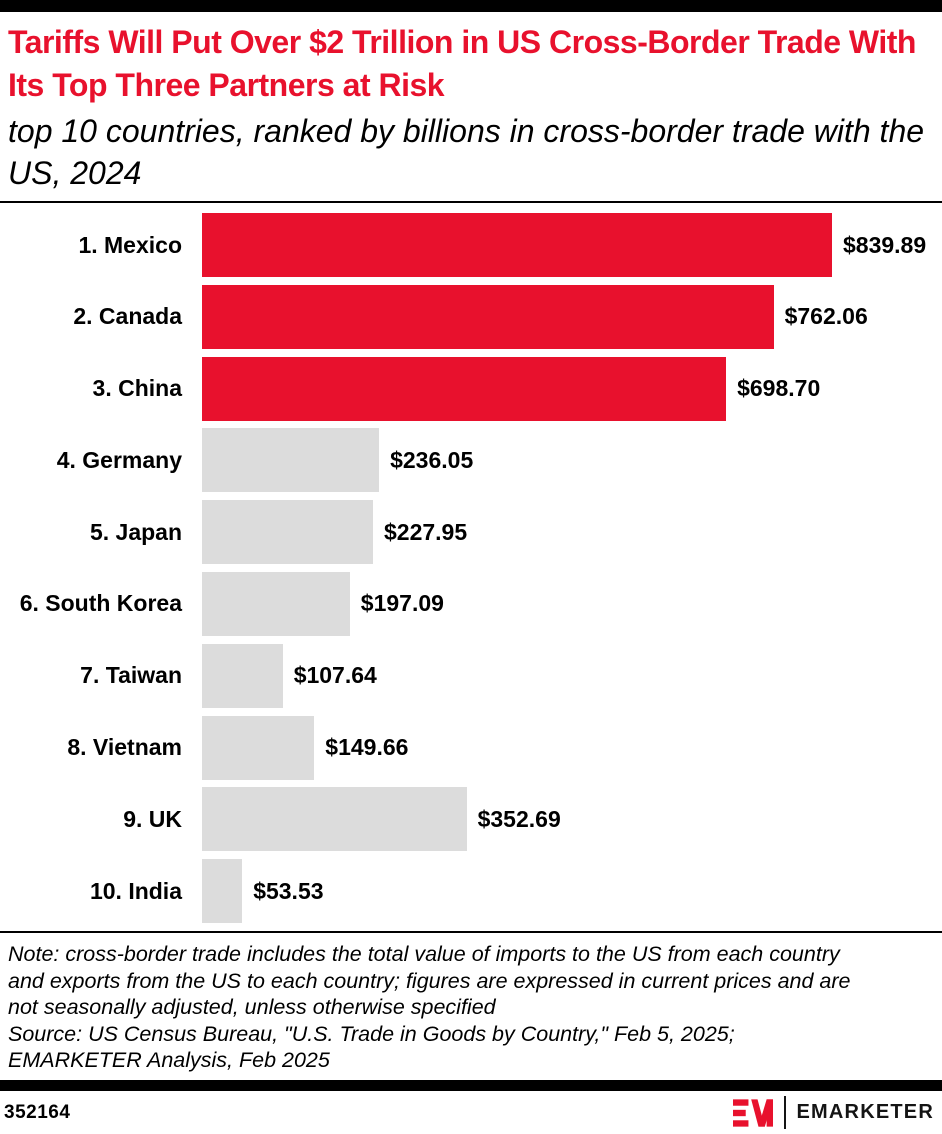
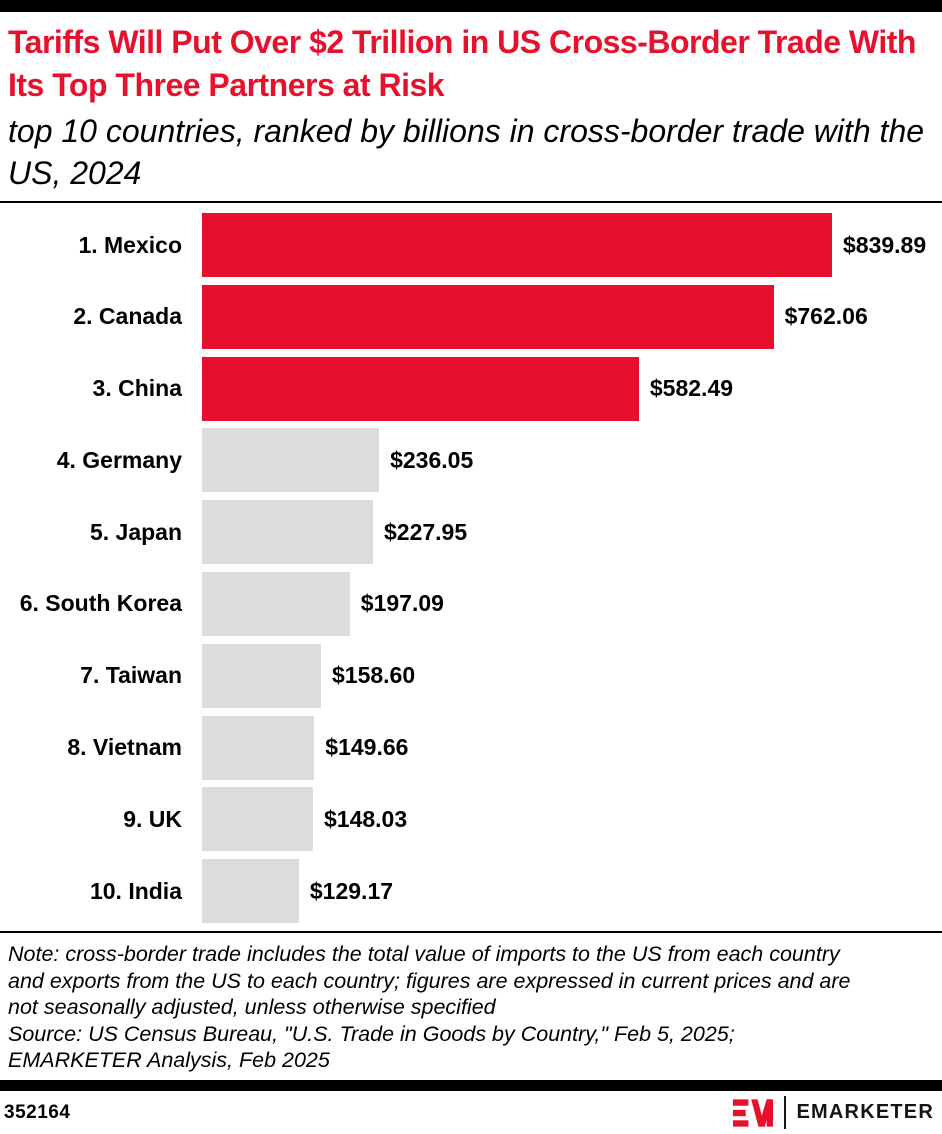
3. China: $698.70 -> $582.49
7. Taiwan: $107.64 -> $158.60
9. UK: $352.69 -> $148.03
10. India: $53.53 -> $129.17
